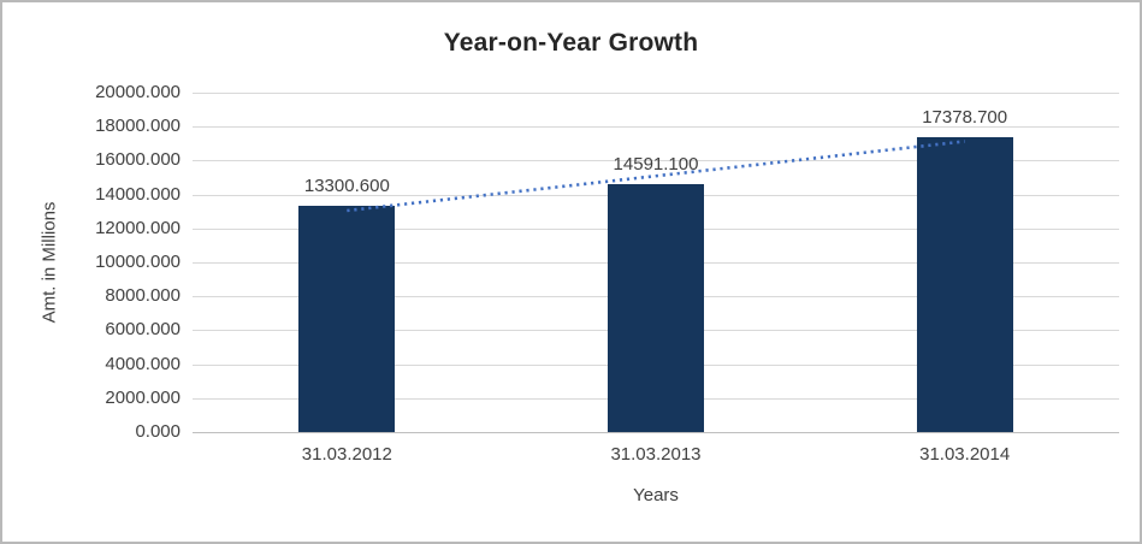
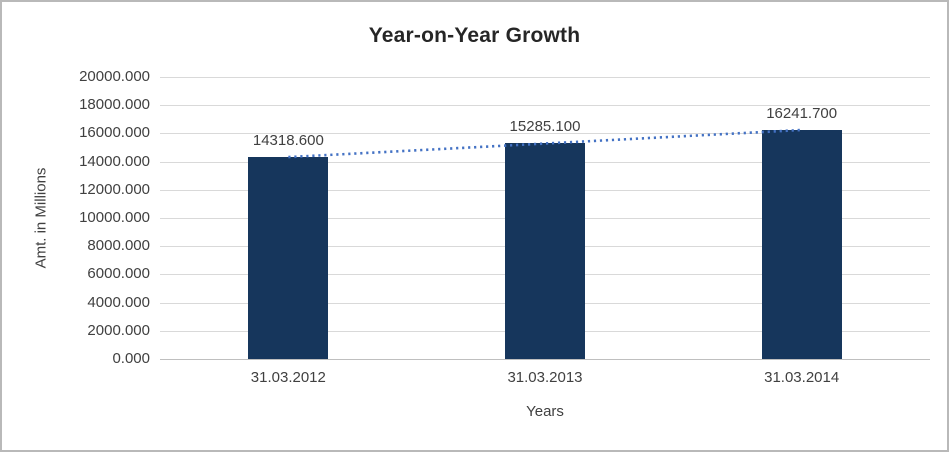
31.03.2012: 13300.600 -> 14318.600
31.03.2013: 14591.100 -> 15285.100
31.03.2014: 17378.700 -> 16241.700
